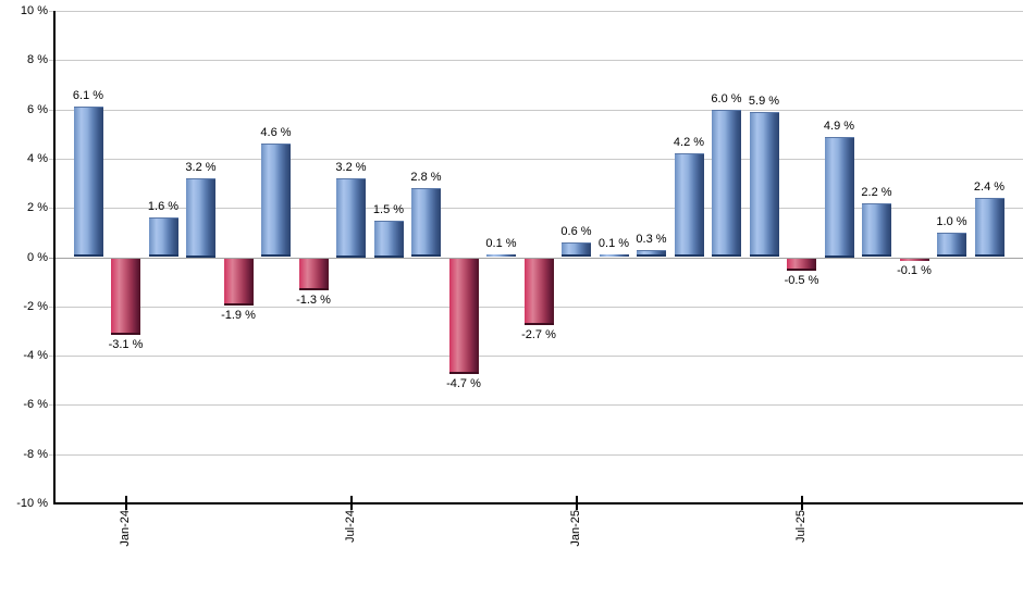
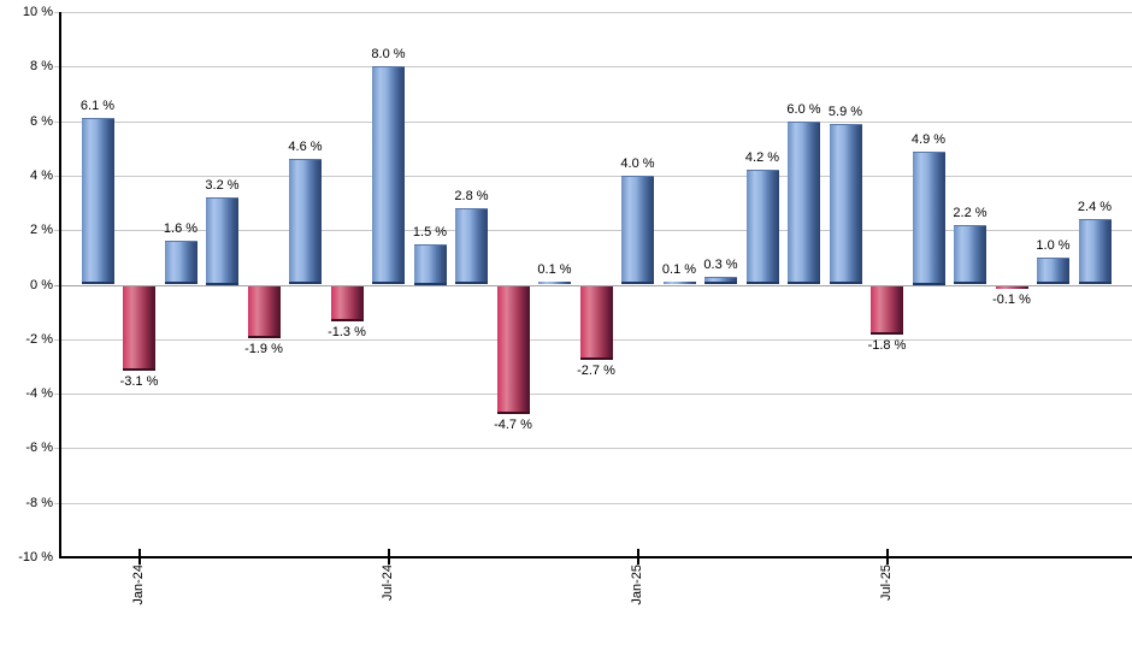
Jul-24: 3.2 -> 8.0
Jan-25: 0.6 -> 4.0
Jul-25: -0.5 -> -1.8
